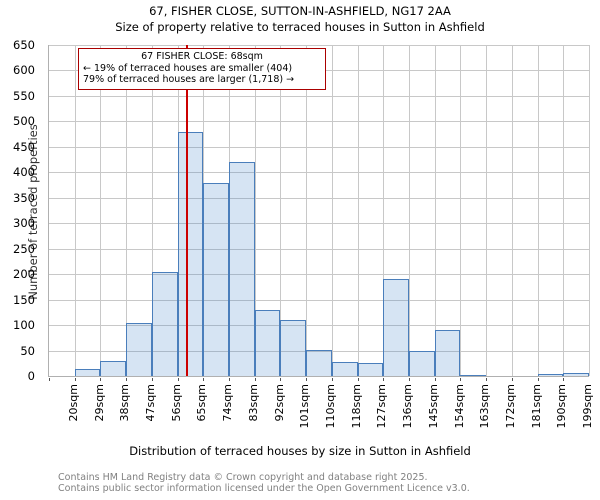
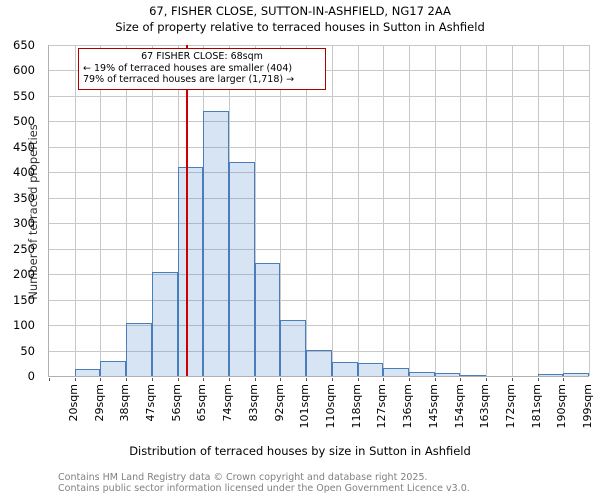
65sqm: 480 -> 410
74sqm: 380 -> 520
92sqm: 130 -> 220
136sqm: 190 -> 20
145sqm: 50 -> 10
154sqm: 90 -> 10
